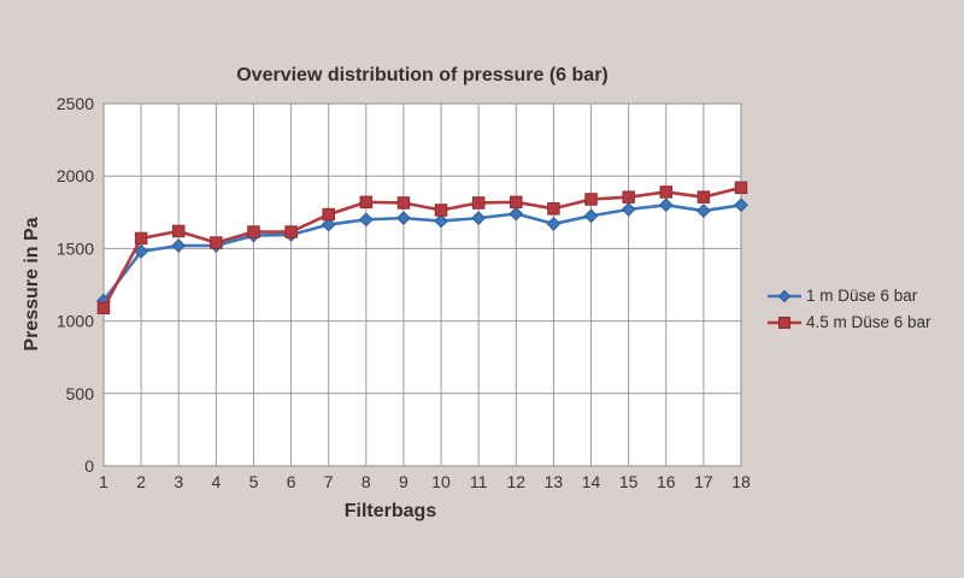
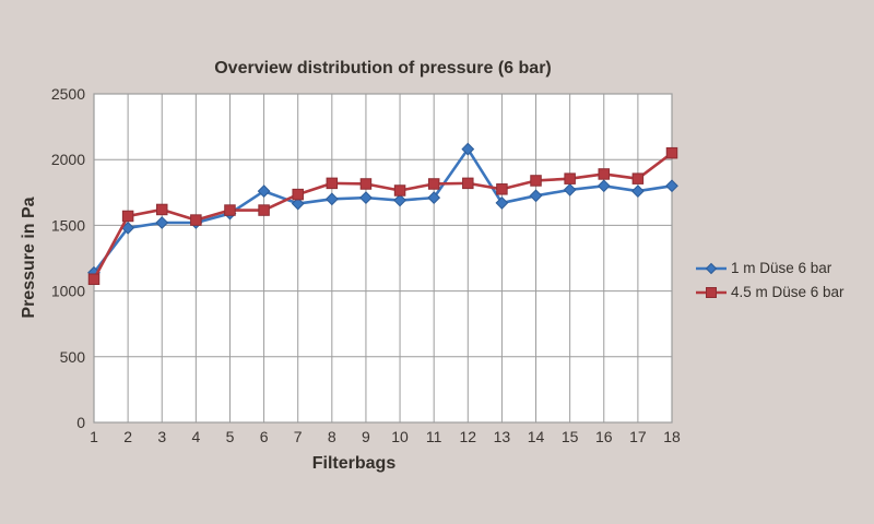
1 m Düse 6 bar/6: 1600 -> 1760
1 m Düse 6 bar/12: 1740 -> 2080
4.5 m Düse 6 bar/18: 1920 -> 2050
